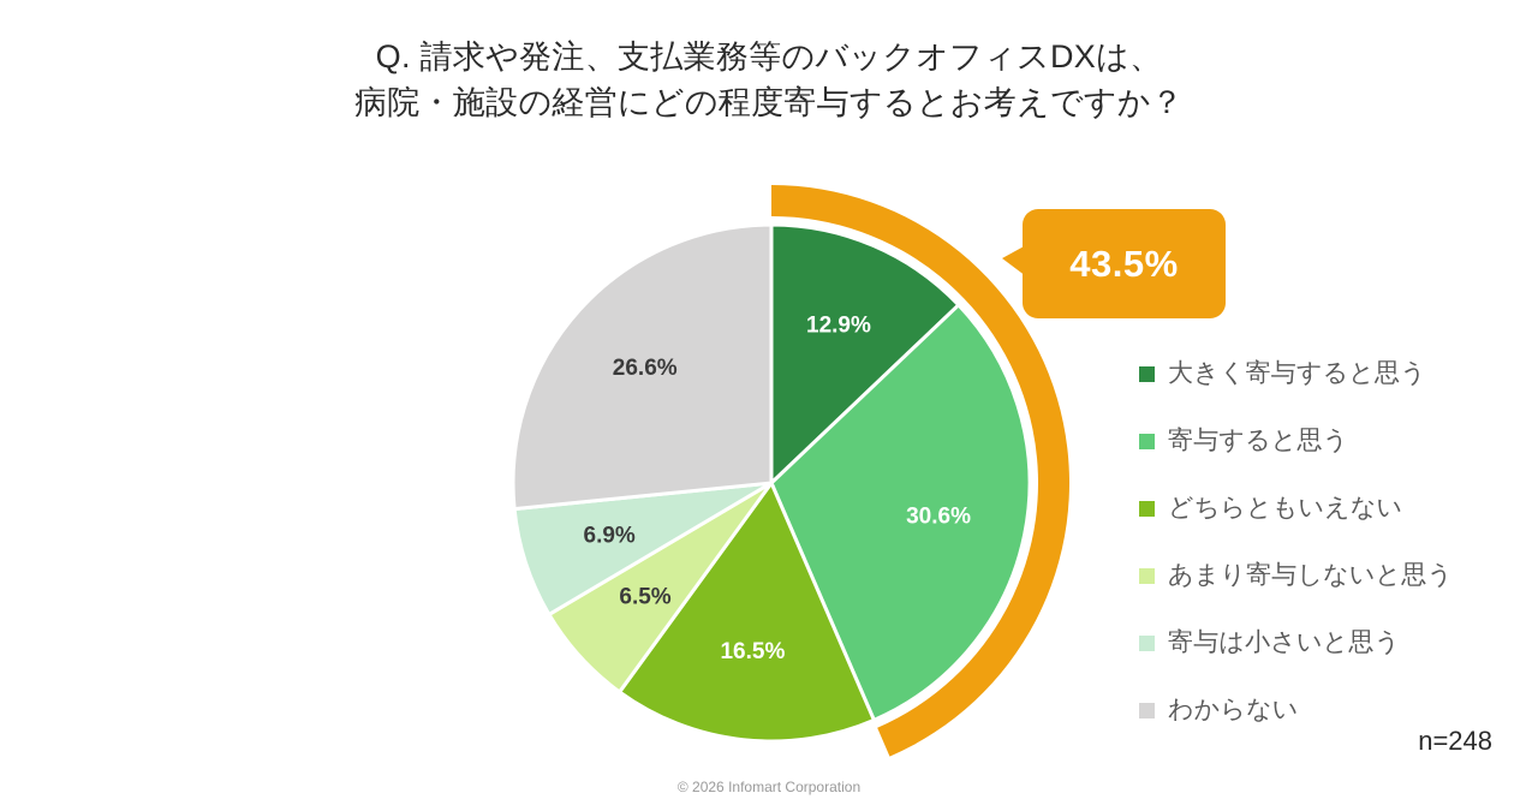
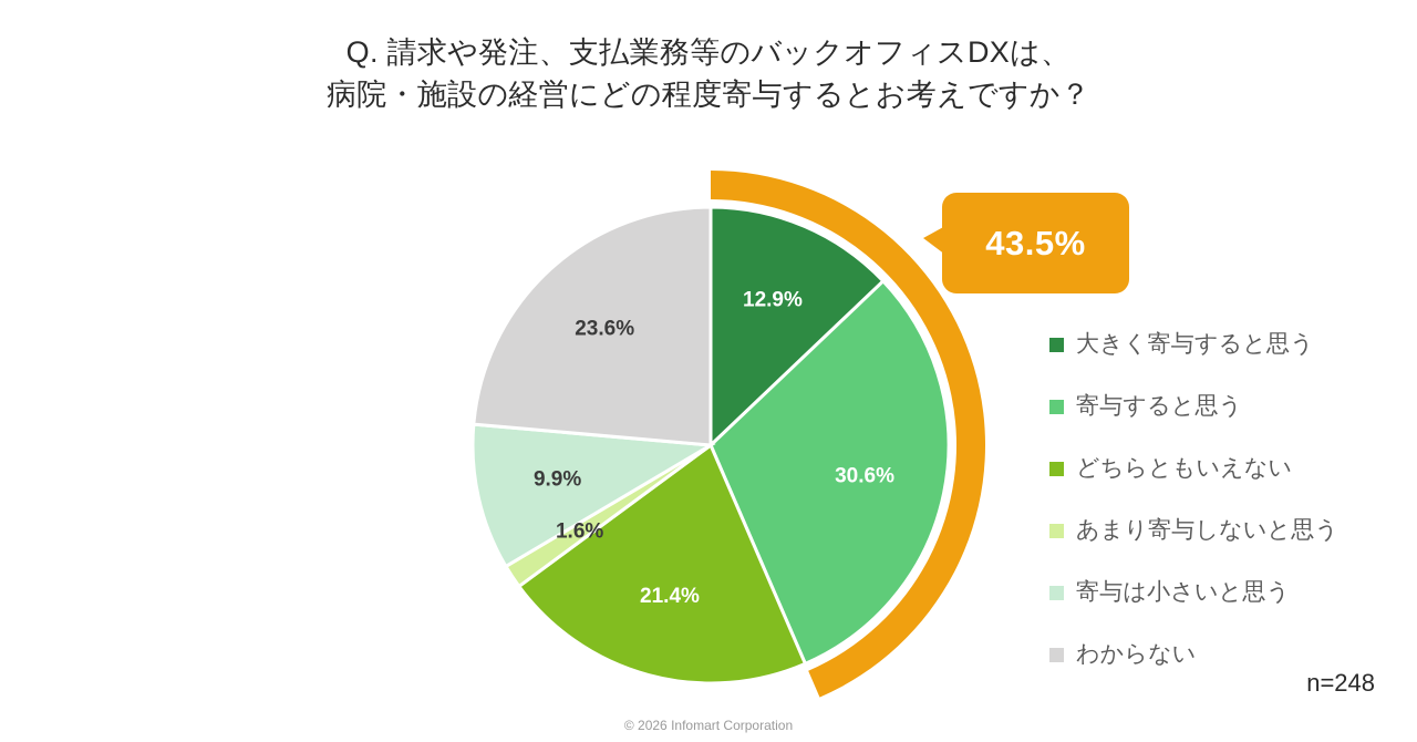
どちらともいえない: 16.5% -> 21.4%
あまり寄与しないと思う: 6.5% -> 1.6%
寄与は小さいと思う: 6.9% -> 9.9%
わからない: 26.6% -> 23.6%
